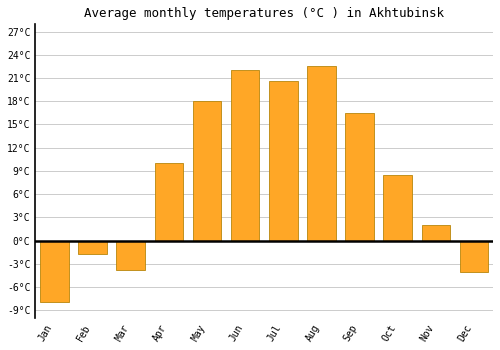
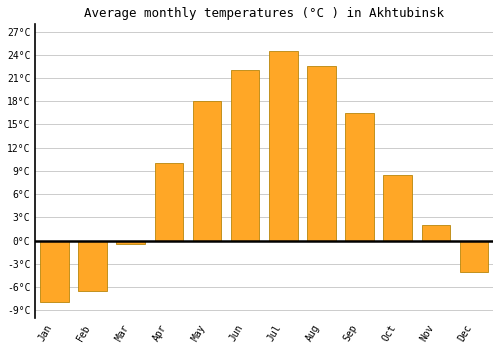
Feb: -1.8°C -> -6.5°C
Mar: -3.8°C -> -0.5°C
Jul: 20.6°C -> 24.5°C
